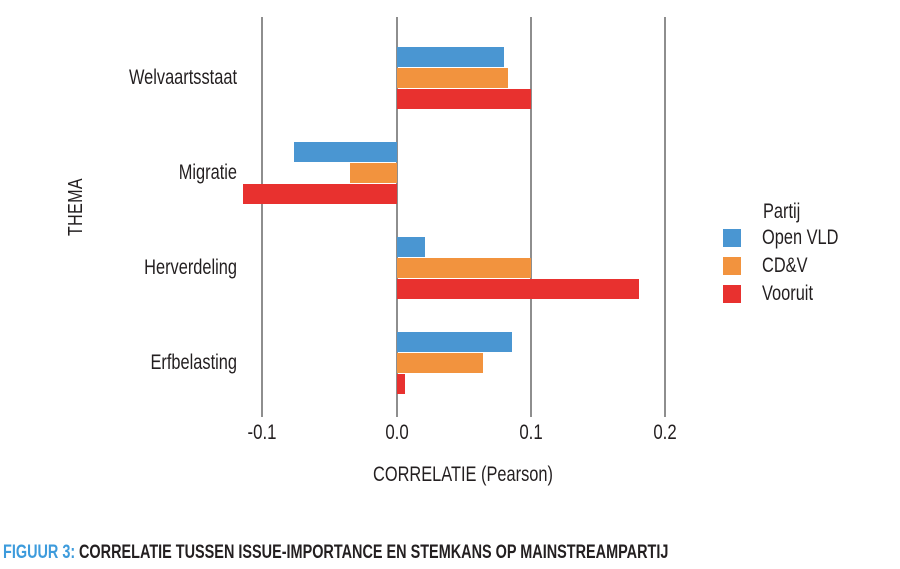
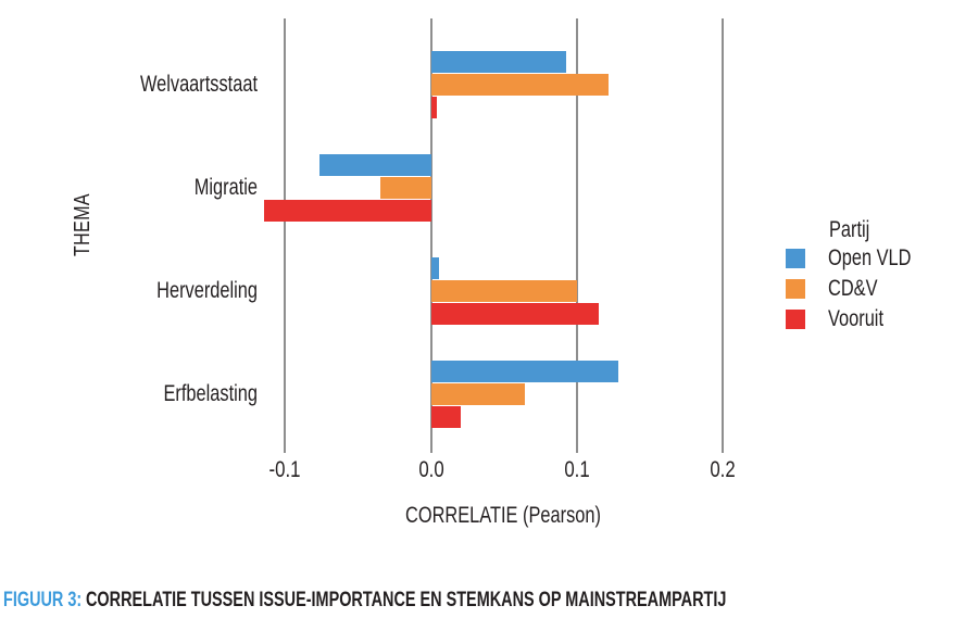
Open VLD/Welvaartsstaat: 0.080 -> 0.092
CD&V/Welvaartsstaat: 0.083 -> 0.121
Vooruit/Welvaartsstaat: 0.100 -> 0.004
Open VLD/Herverdeling: 0.021 -> 0.005
Vooruit/Herverdeling: 0.180 -> 0.115
Open VLD/Erfbelasting: 0.086 -> 0.128
Vooruit/Erfbelasting: 0.006 -> 0.020
